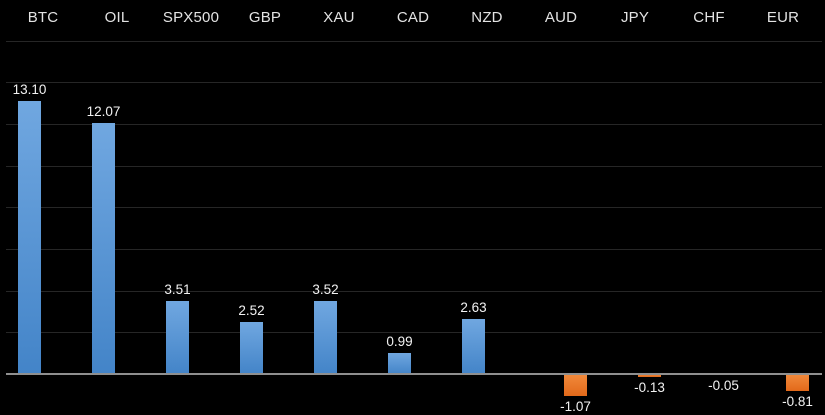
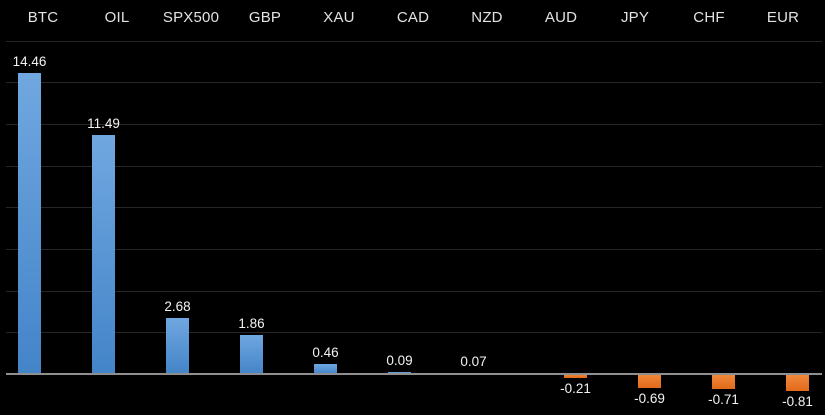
BTC: 13.10 -> 14.46
OIL: 12.07 -> 11.49
SPX500: 3.51 -> 2.68
GBP: 2.52 -> 1.86
XAU: 3.52 -> 0.46
CAD: 0.99 -> 0.09
NZD: 2.63 -> 0.07
AUD: -1.07 -> -0.21
JPY: -0.13 -> -0.69
CHF: -0.05 -> -0.71
